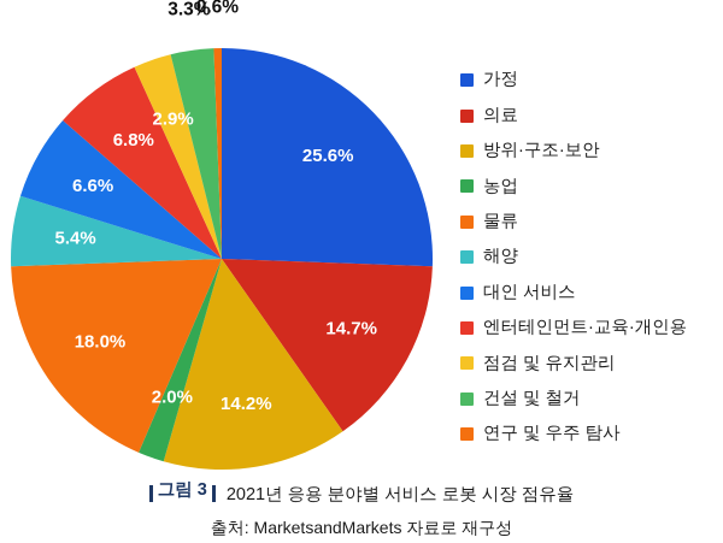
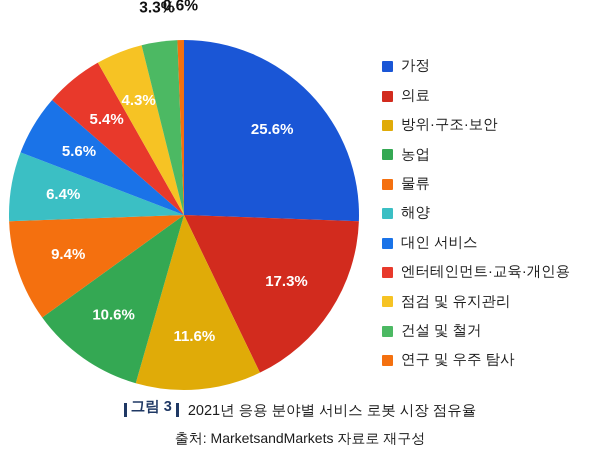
의료: 14.7% -> 17.3%
방위·구조·보안: 14.2% -> 11.6%
농업: 2.0% -> 10.6%
물류: 18.0% -> 9.4%
해양: 5.4% -> 6.4%
대인 서비스: 6.6% -> 5.6%
엔터테인먼트·교육·개인용: 6.8% -> 5.4%
점검 및 유지관리: 2.9% -> 4.3%
